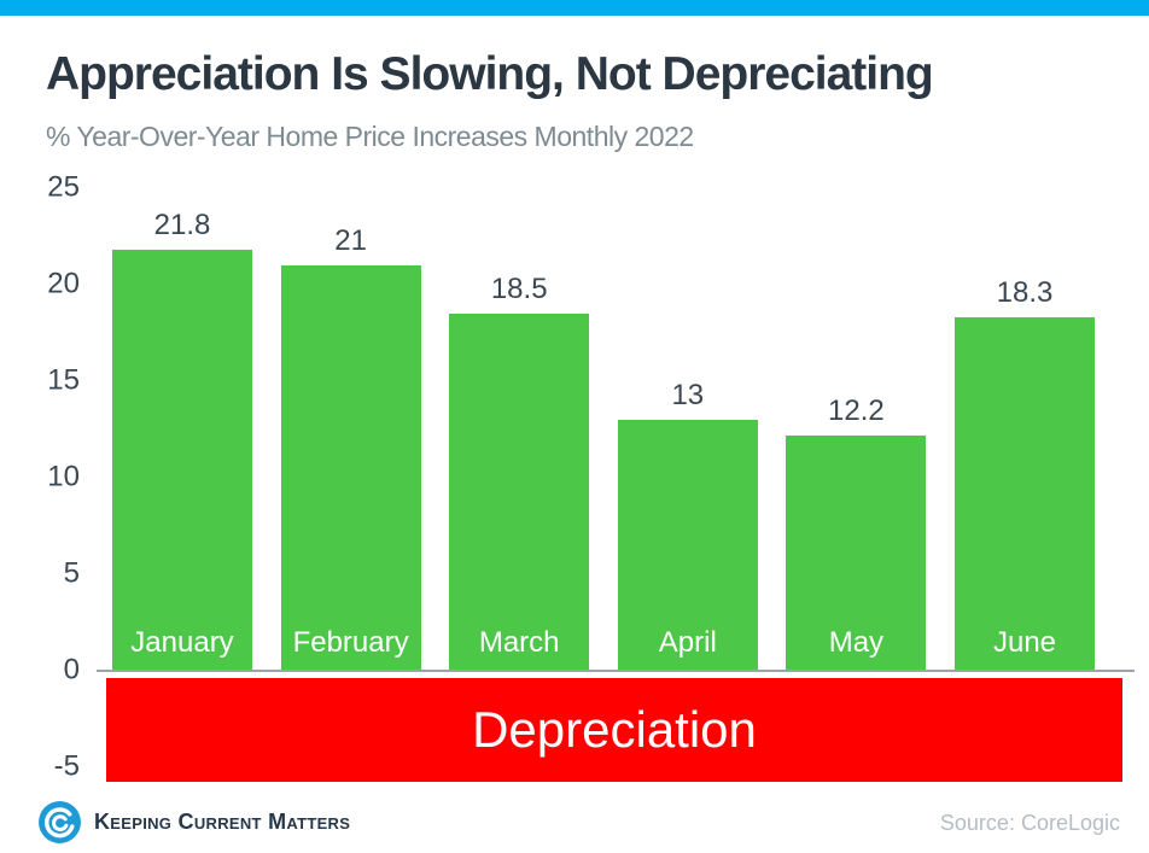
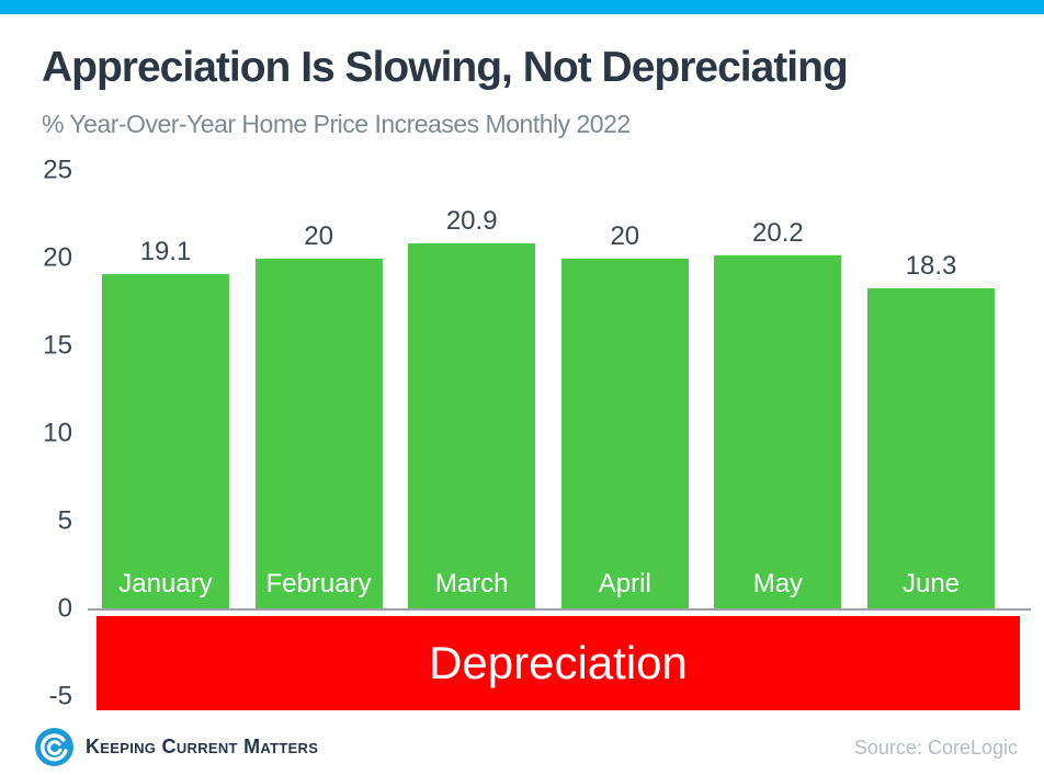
January: 21.8 -> 19.1
February: 21 -> 20
March: 18.5 -> 20.9
April: 13 -> 20
May: 12.2 -> 20.2
